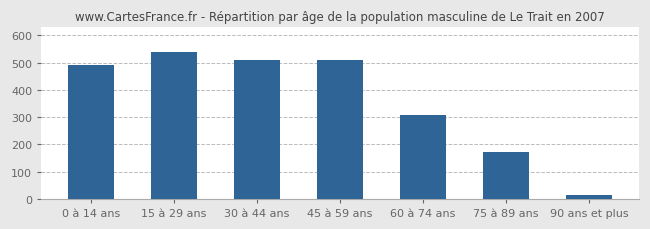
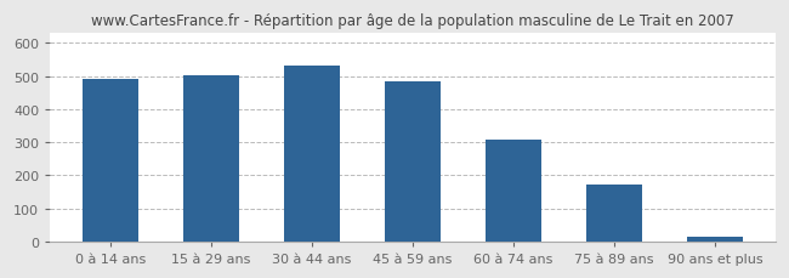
15 à 29 ans: 540 -> 501
30 à 44 ans: 510 -> 531
45 à 59 ans: 510 -> 485
